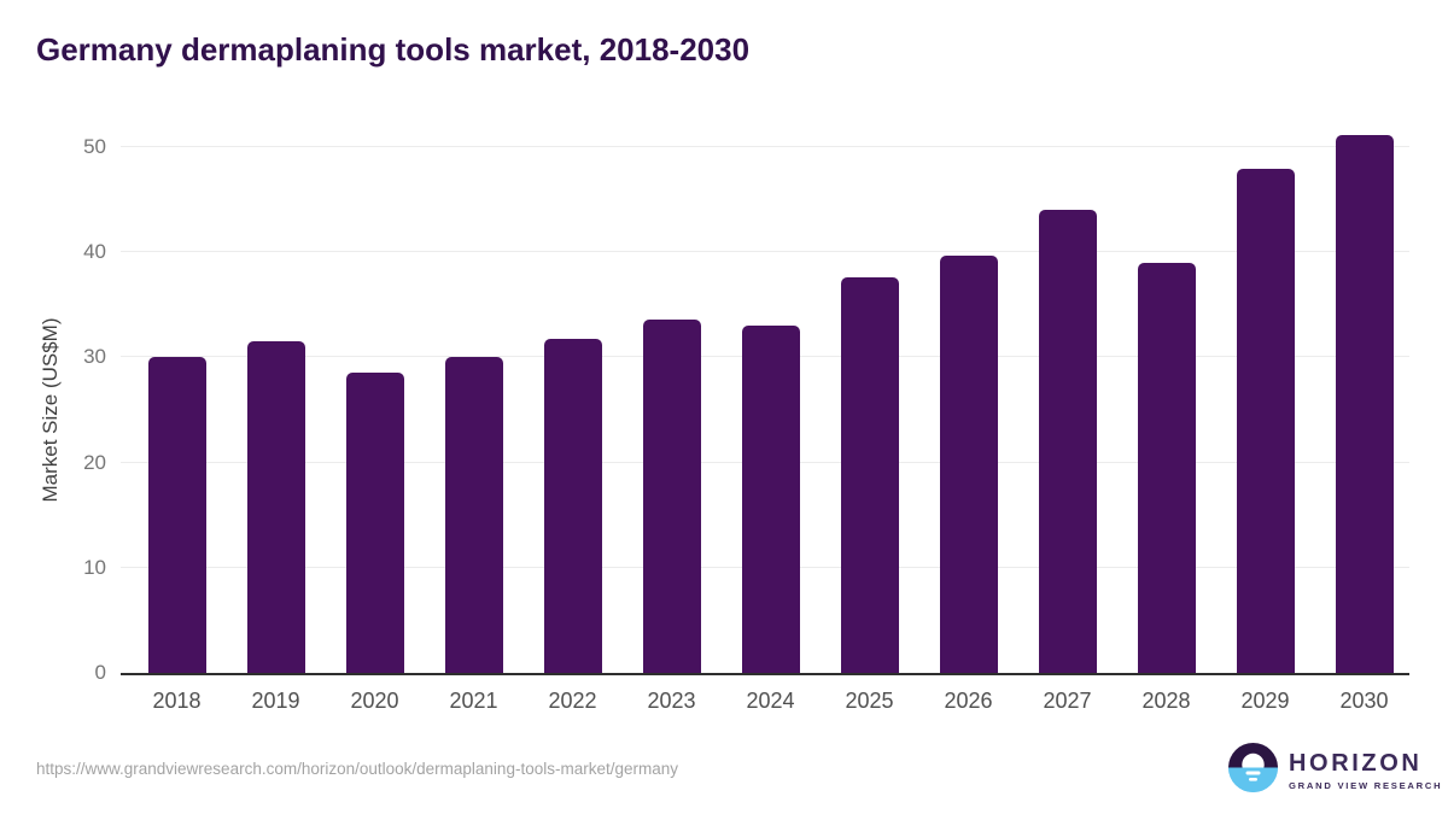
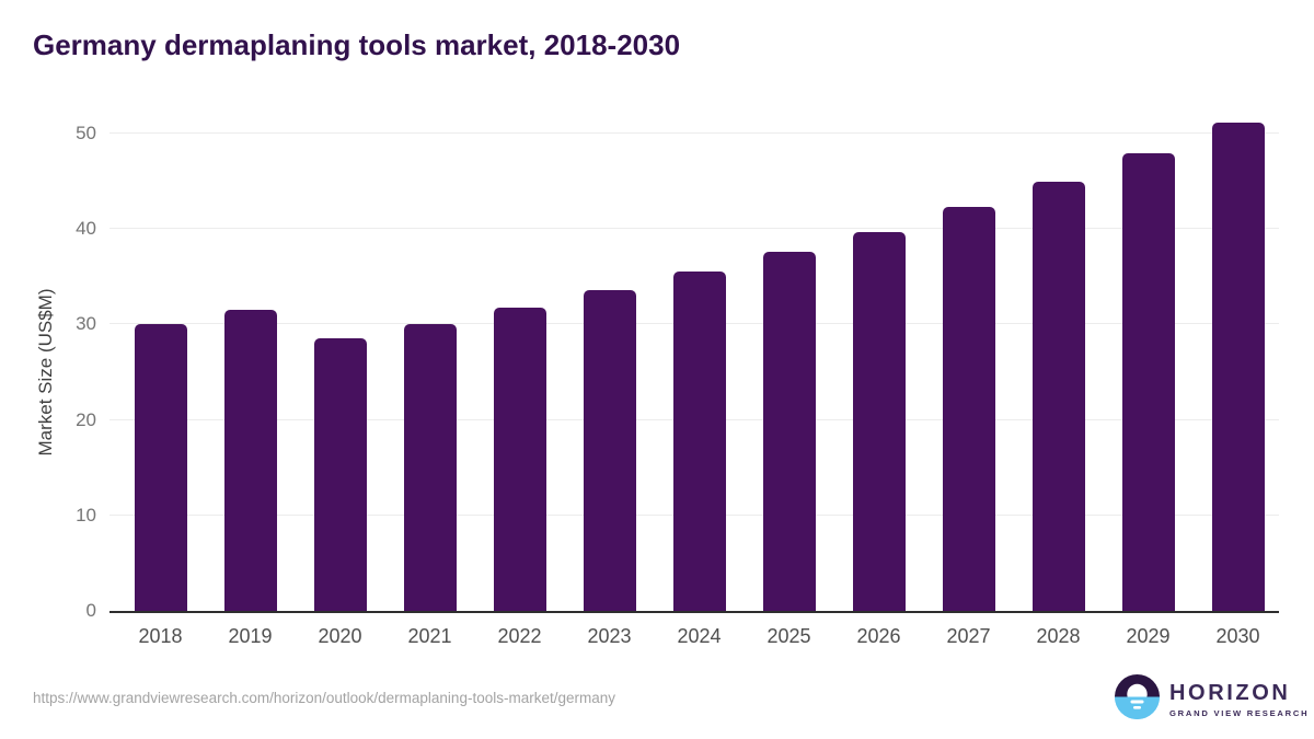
2024: 33 -> 36
2027: 44 -> 42
2028: 39 -> 45
